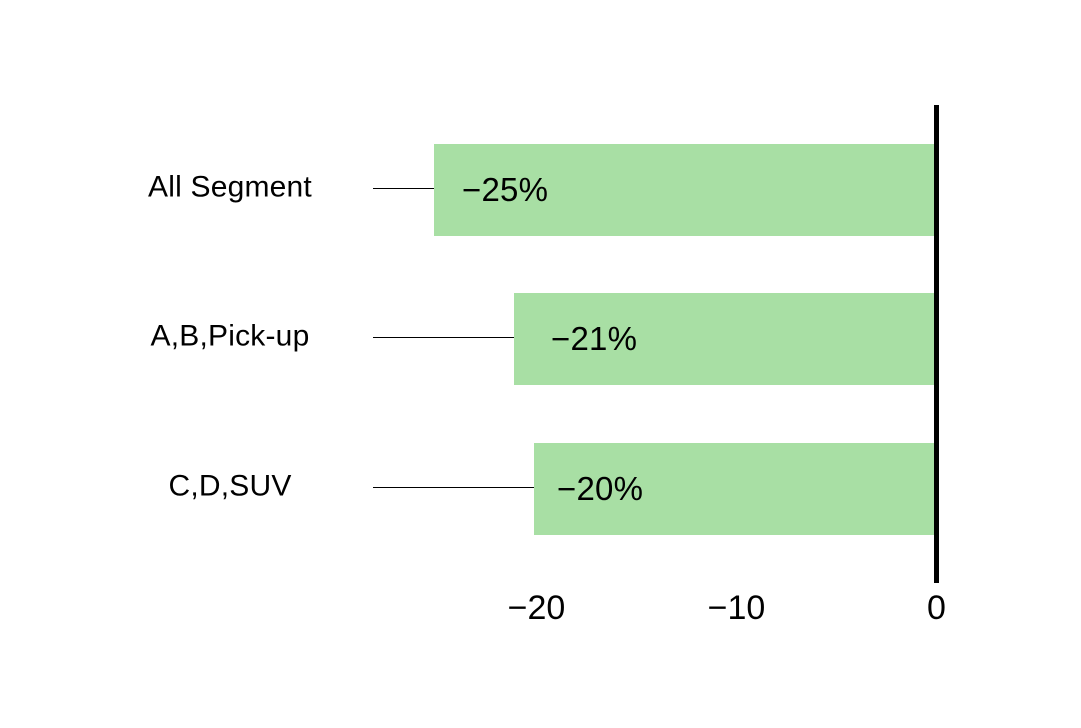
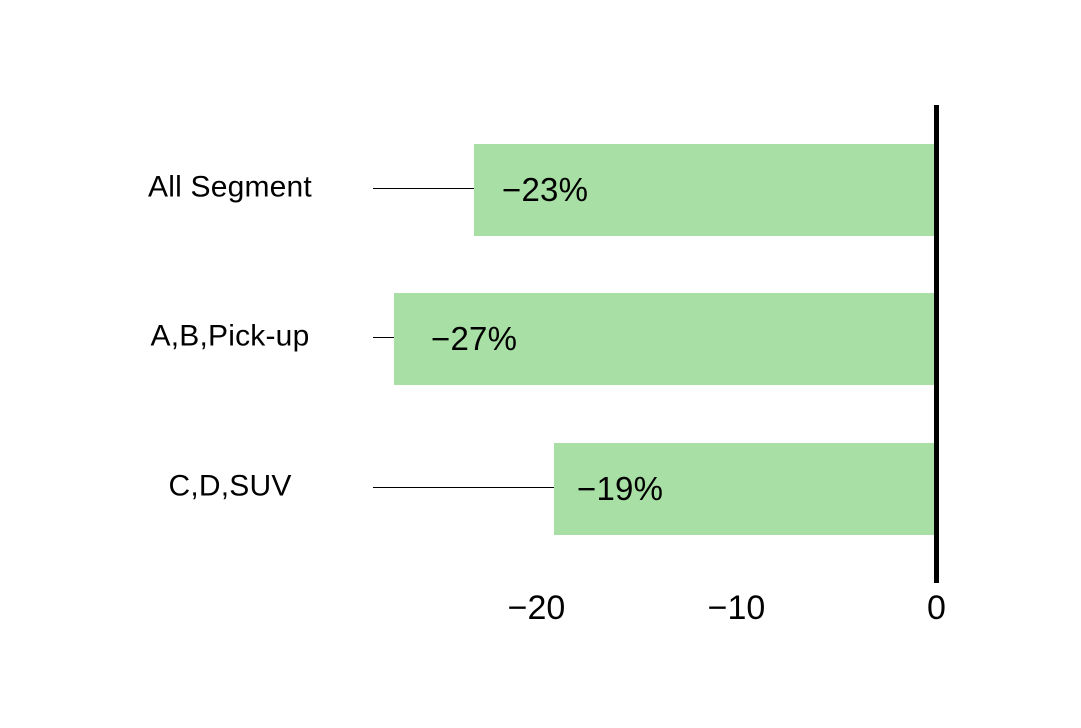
All Segment: −25% -> −23%
A,B,Pick-up: −21% -> −27%
C,D,SUV: −20% -> −19%
